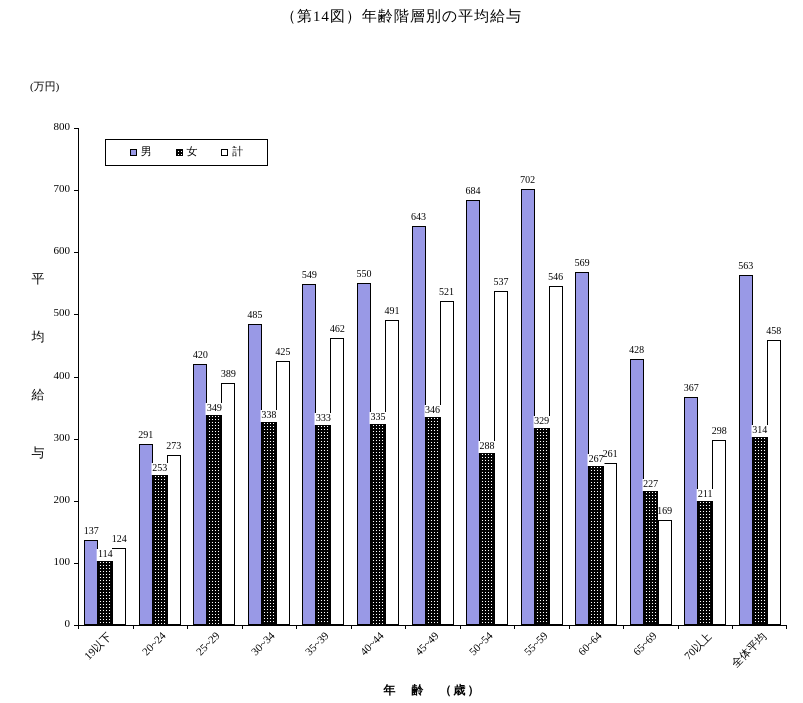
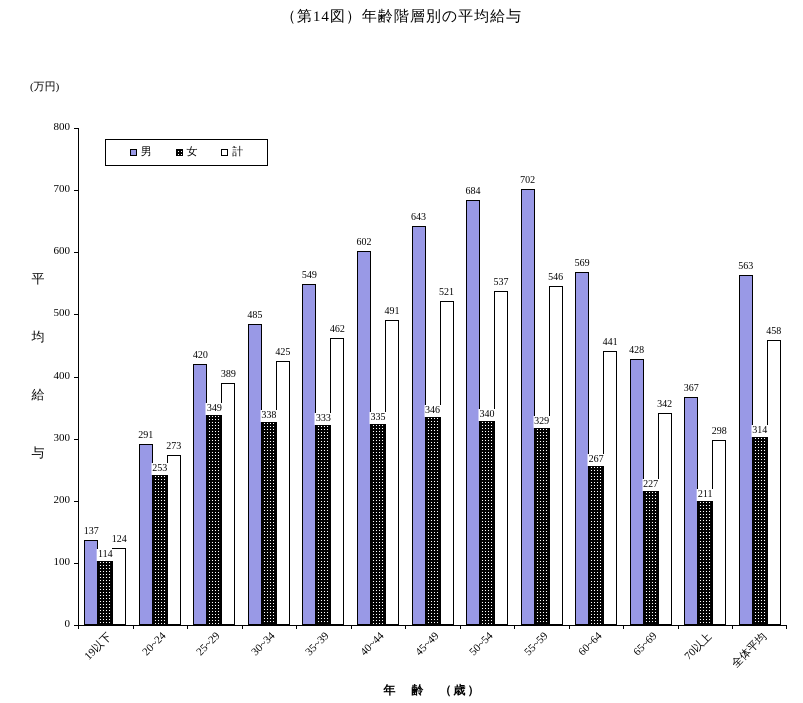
男/40~44: 550 -> 602
女/50~54: 288 -> 340
計/60~64: 261 -> 441
計/65~69: 169 -> 342
